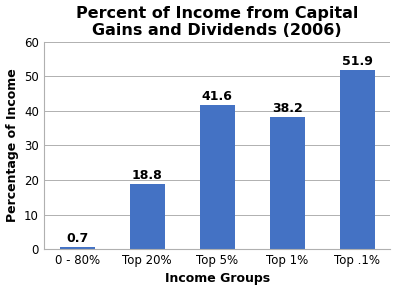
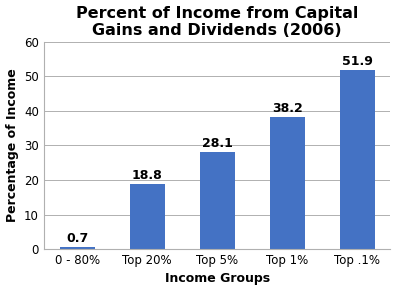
Top 5%: 41.6 -> 28.1
